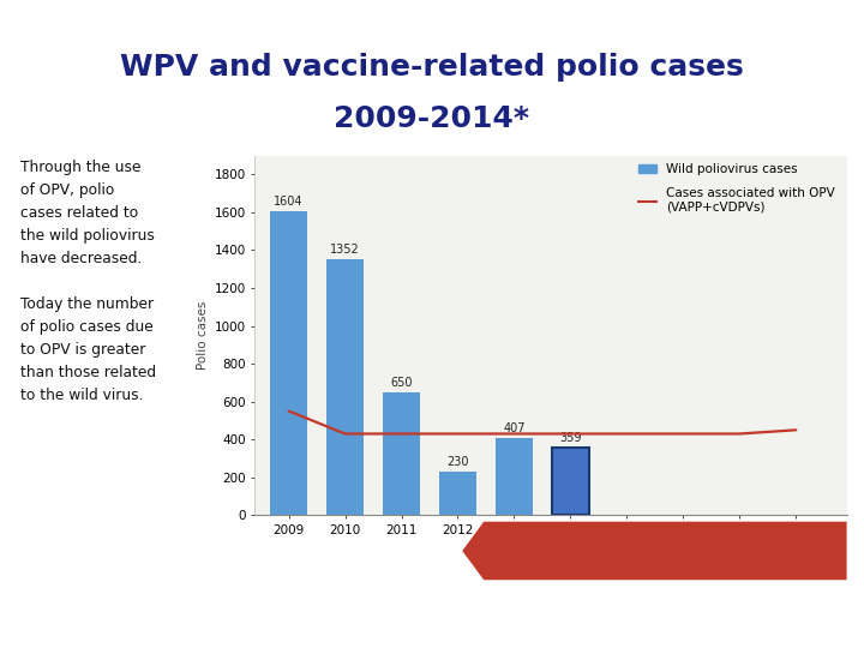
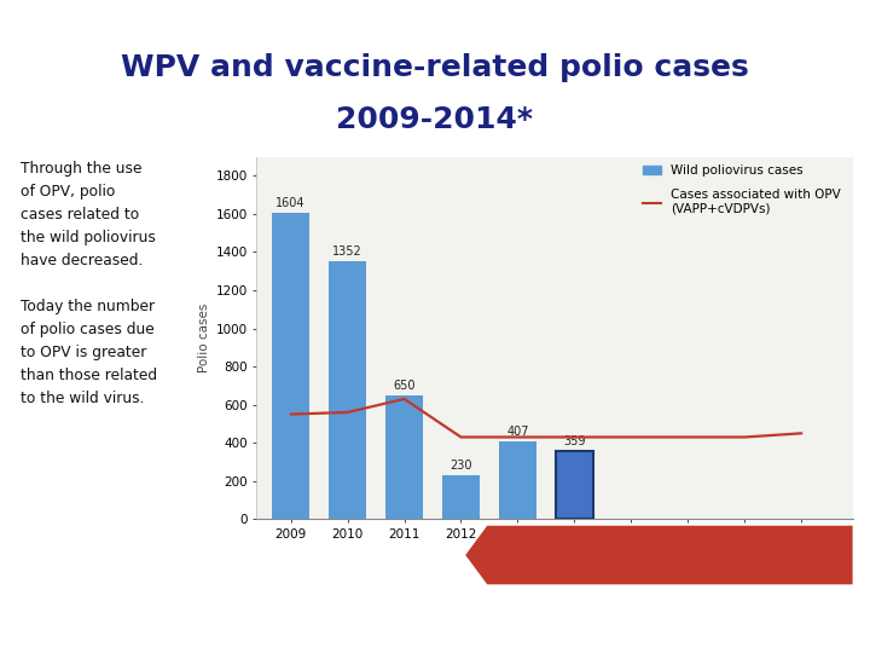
Cases associated with OPV (VAPP+cVDPVs)/2010: 430 -> 560
Cases associated with OPV (VAPP+cVDPVs)/2011: 430 -> 630
